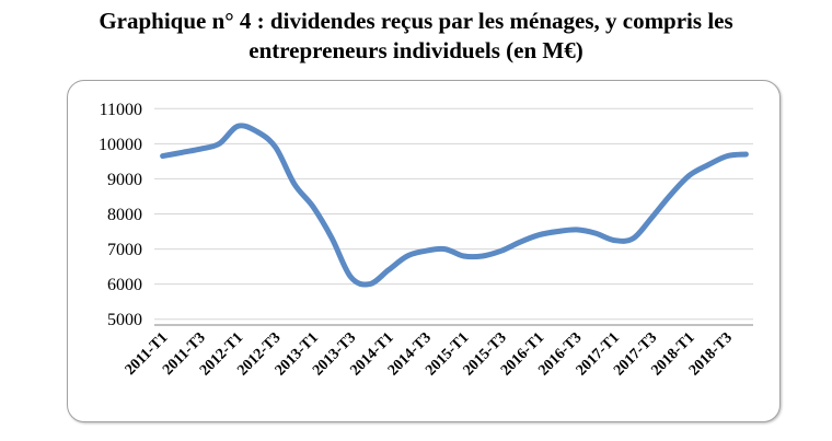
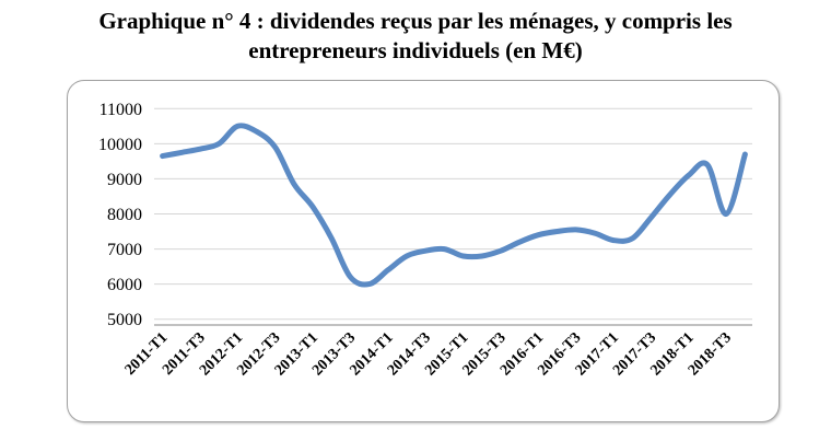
2018-T3: 9600 -> 8000
